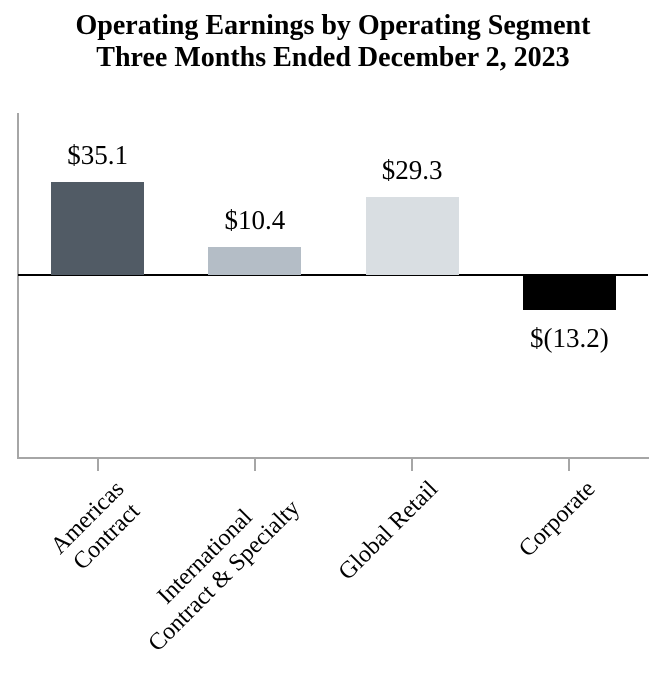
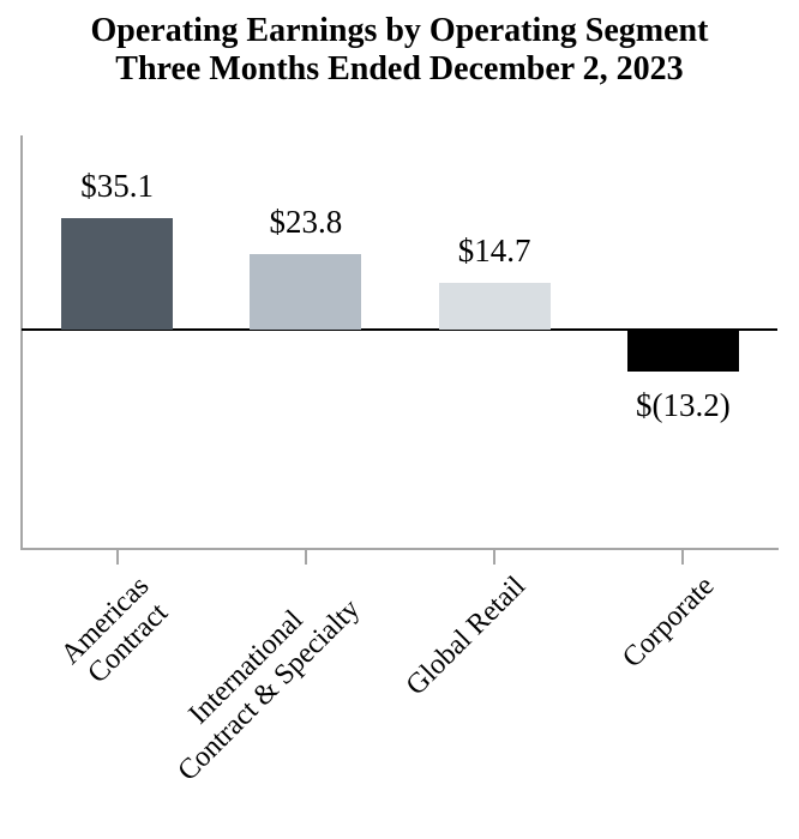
International Contract & Specialty: $10.4 -> $23.8
Global Retail: $29.3 -> $14.7
